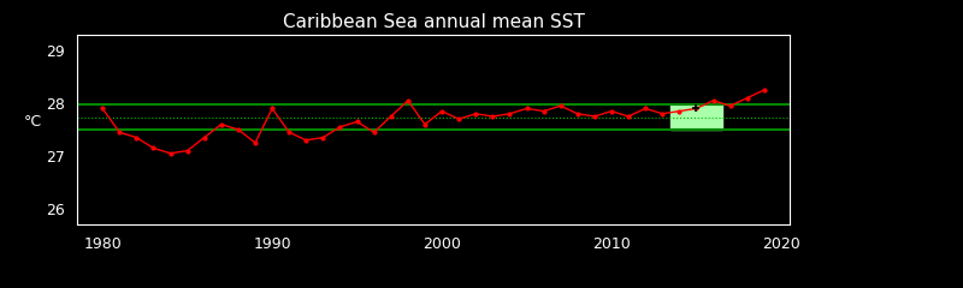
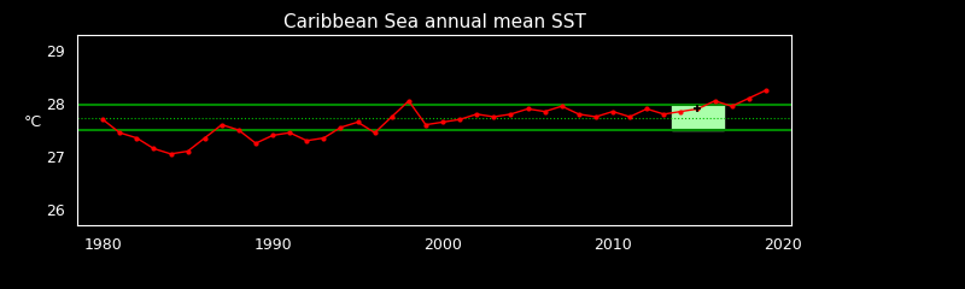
1980: 27.90 -> 27.70
1990: 27.90 -> 27.40
2000: 27.85 -> 27.65
